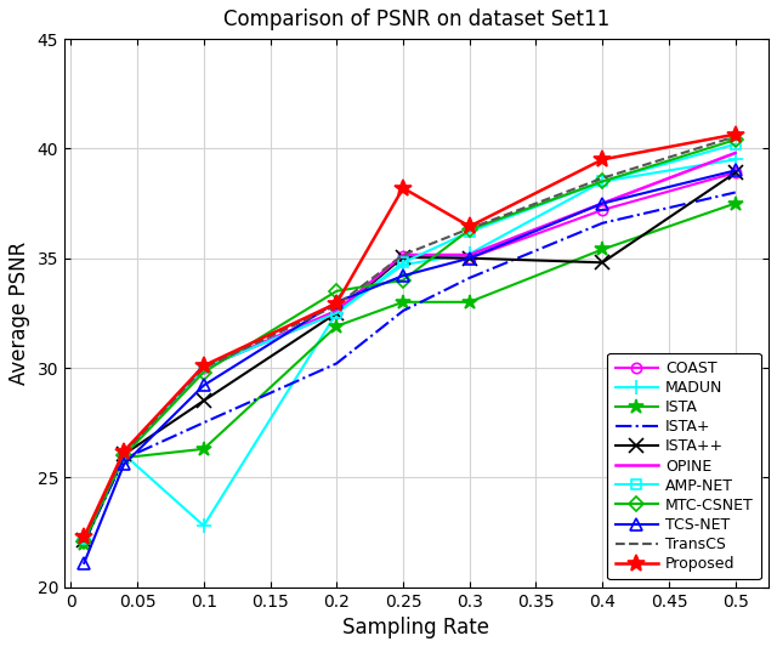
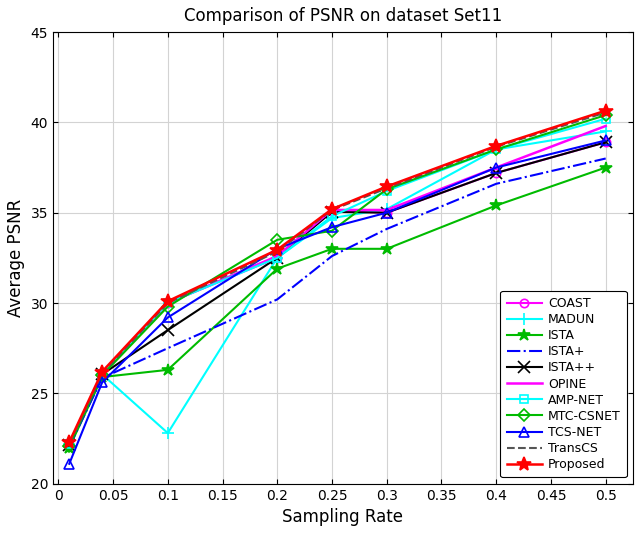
Proposed/0.25: 38.2 -> 35.2
ISTA++/0.4: 34.8 -> 37.2
Proposed/0.4: 39.5 -> 38.7
